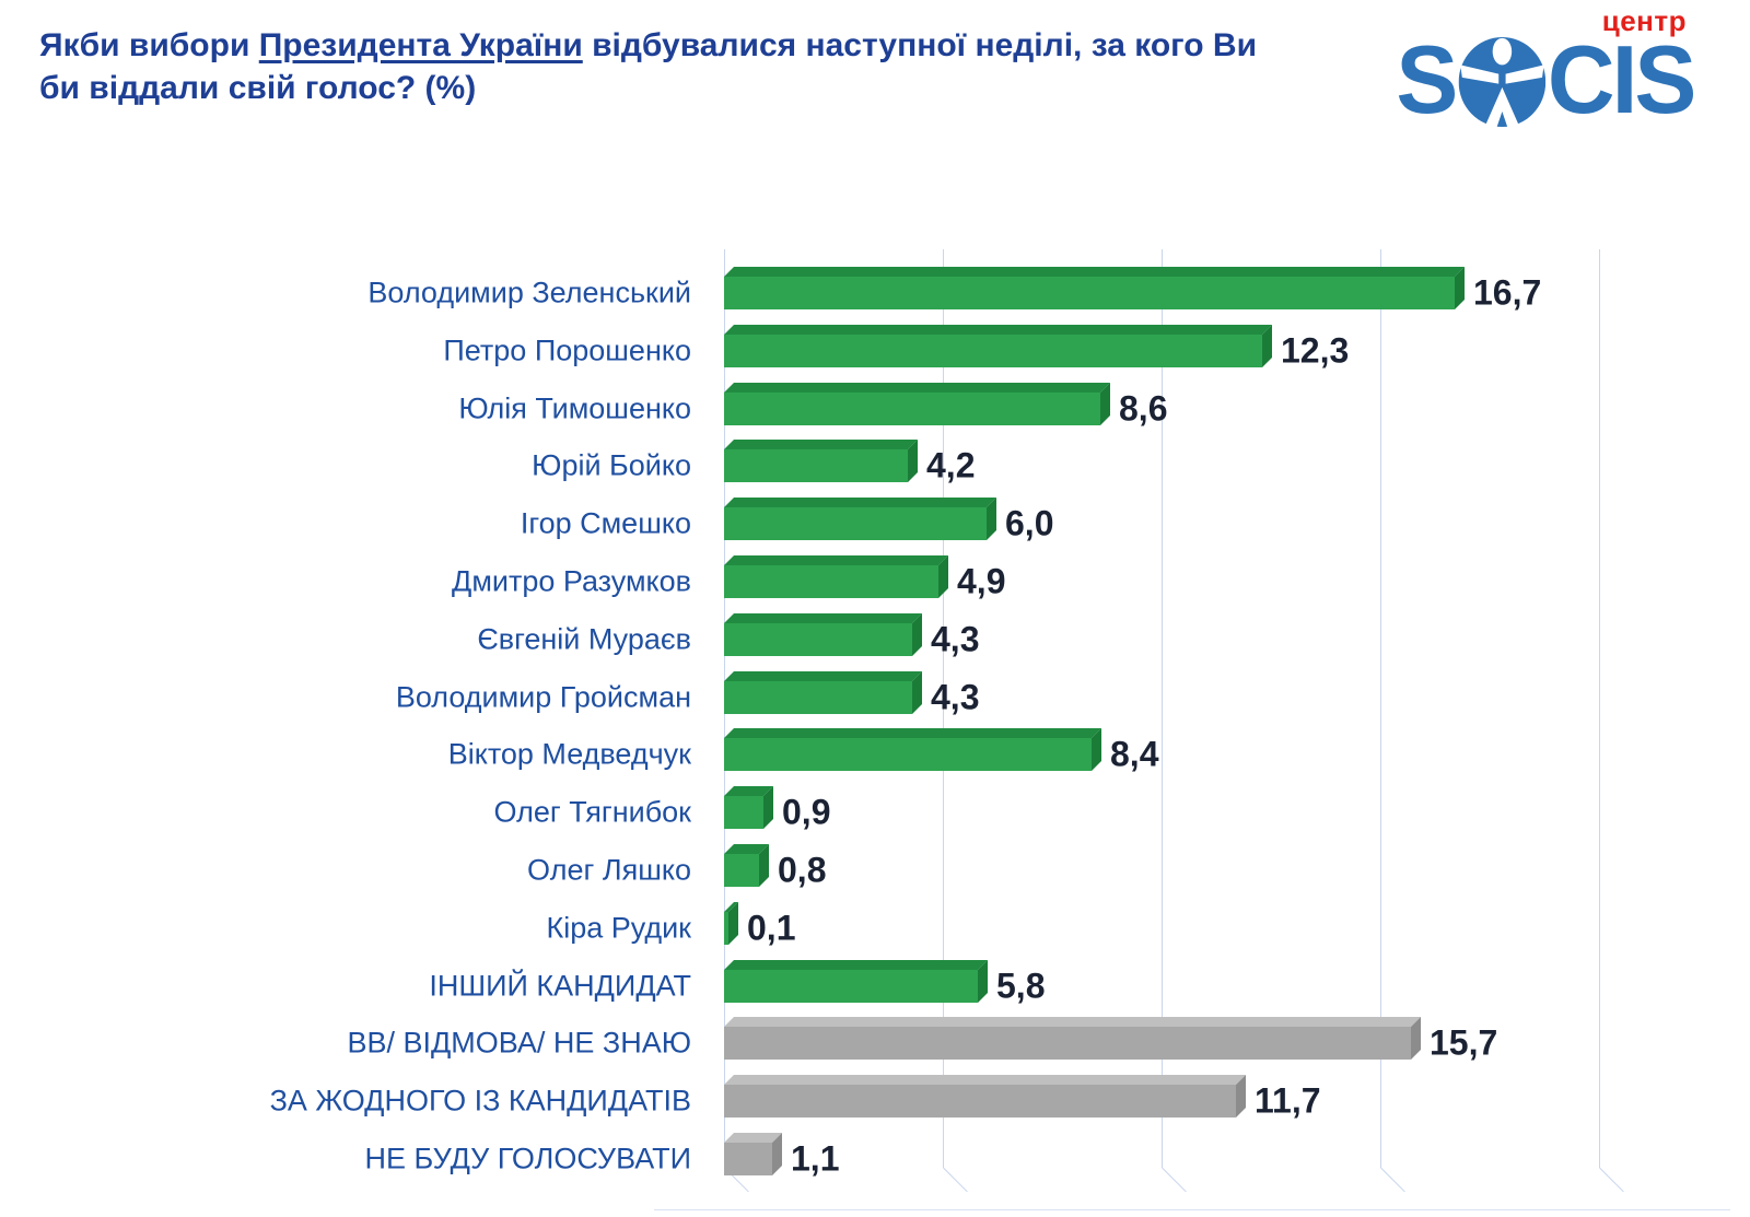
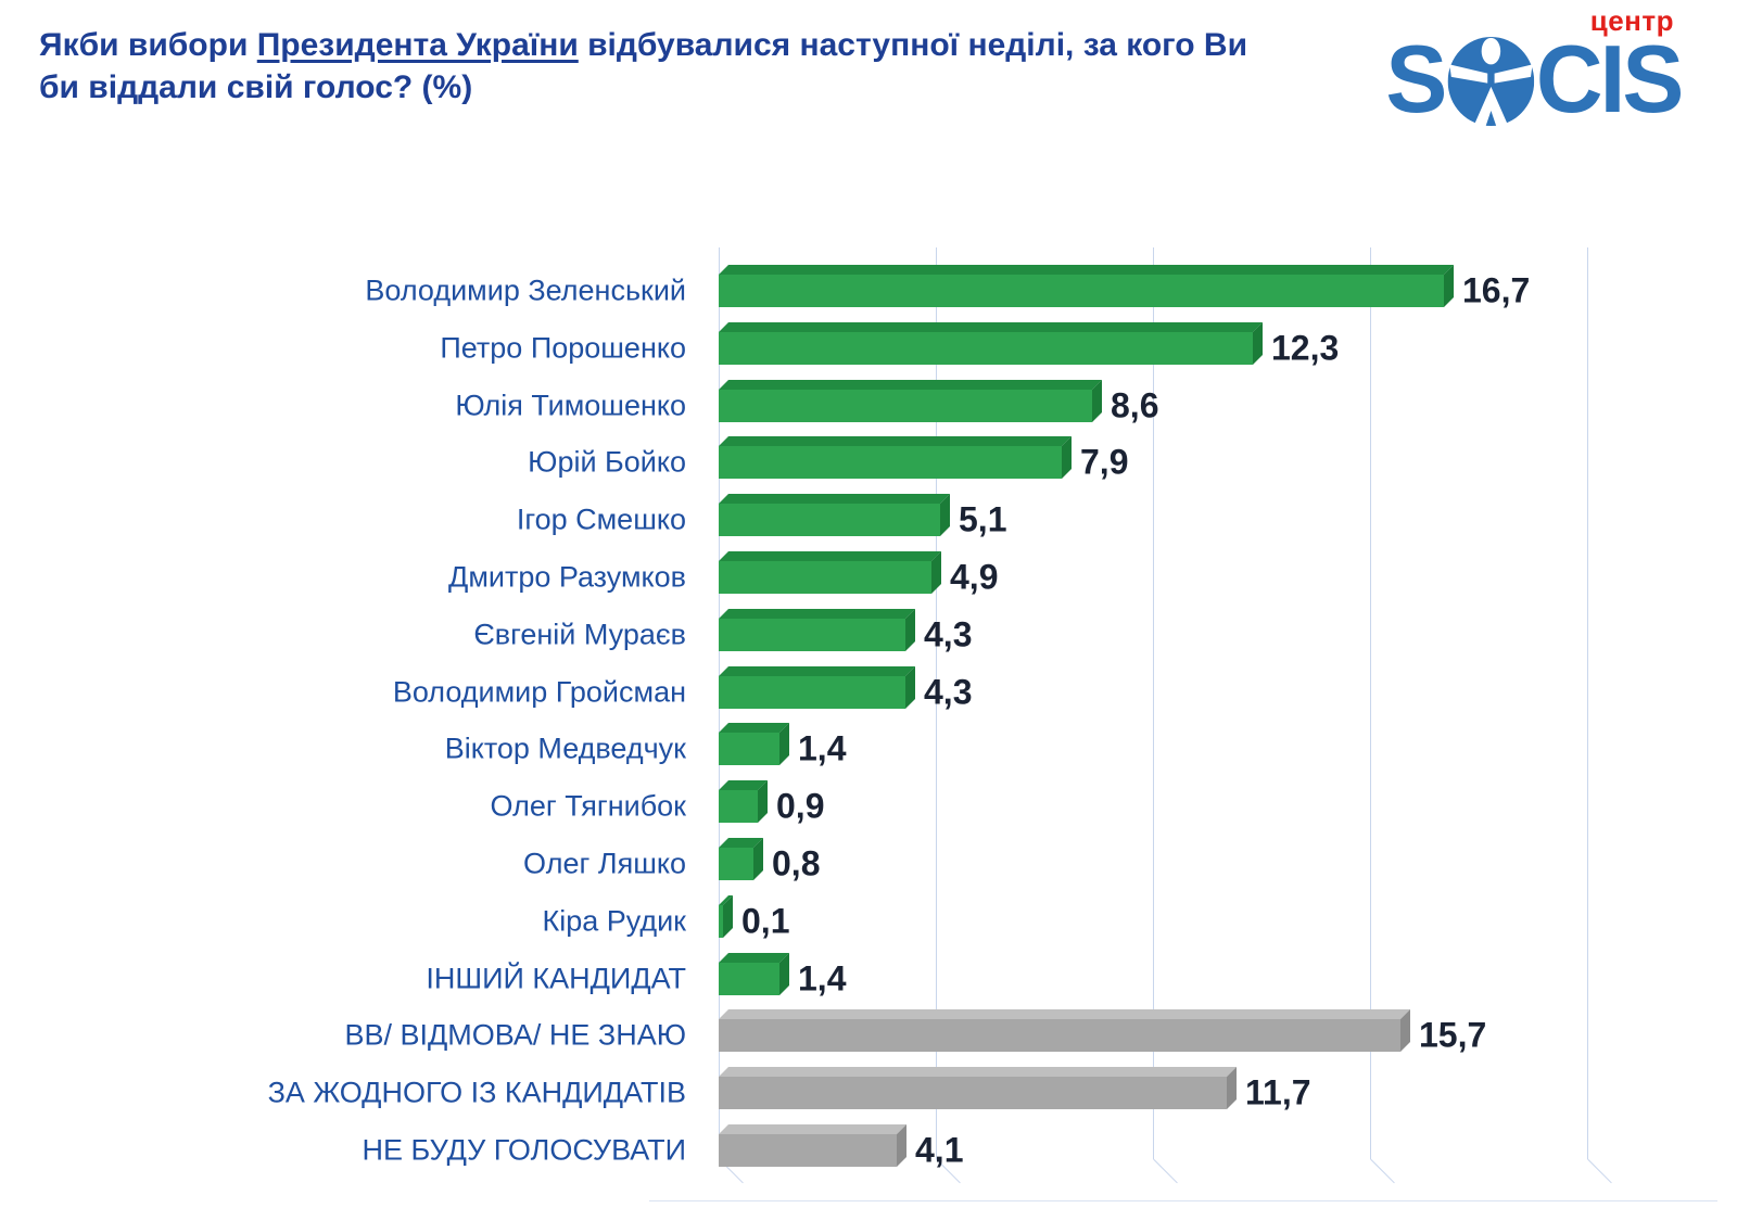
Юрій Бойко: 4,2 -> 7,9
Ігор Смешко: 6,0 -> 5,1
Віктор Медведчук: 8,4 -> 1,4
ІНШИЙ КАНДИДАТ: 5,8 -> 1,4
НЕ БУДУ ГОЛОСУВАТИ: 1,1 -> 4,1
